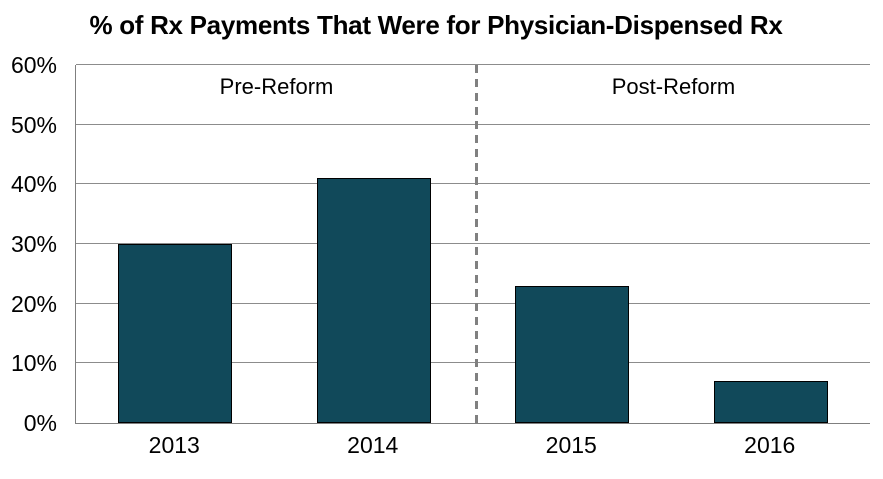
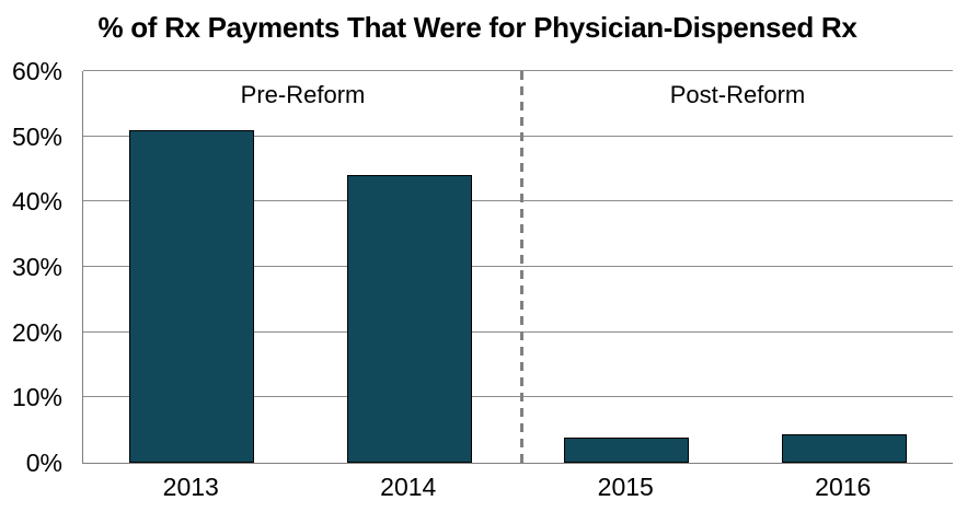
2013: 30% -> 51%
2014: 41% -> 44%
2015: 23% -> 4%
2016: 7% -> 4%
